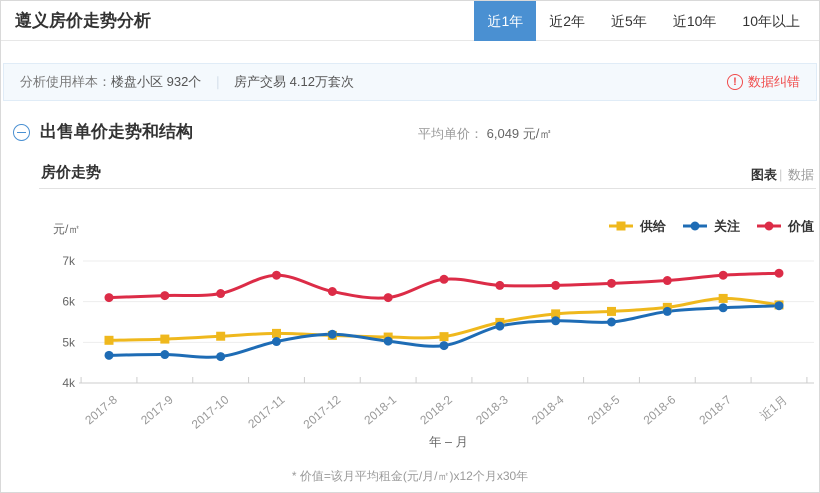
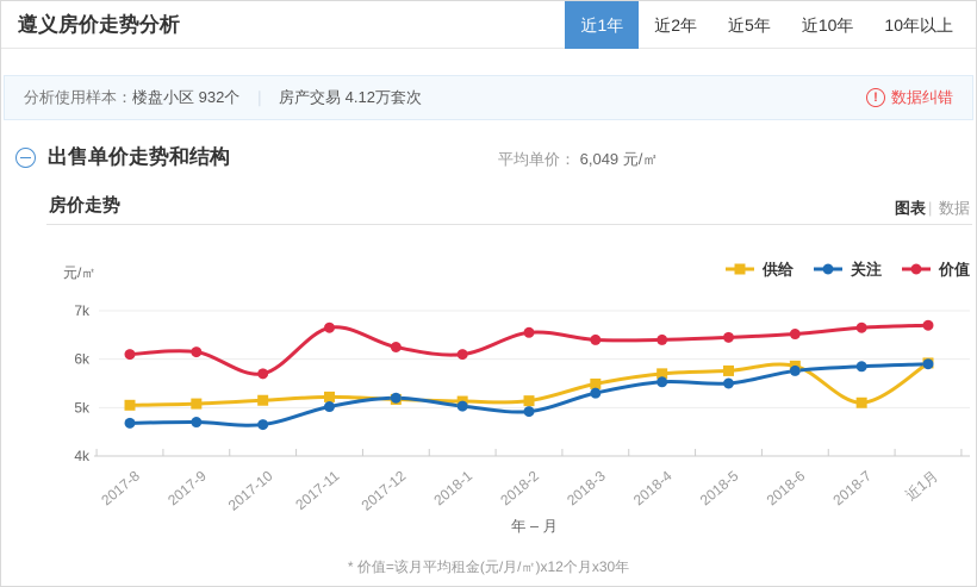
价值/2017-10: 6.2k -> 5.7k
关注/2018-3: 5.4k -> 5.3k
供给/2018-7: 6.1k -> 5.1k
